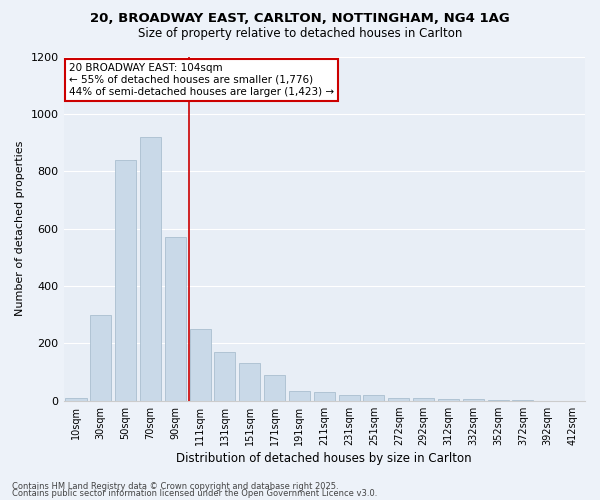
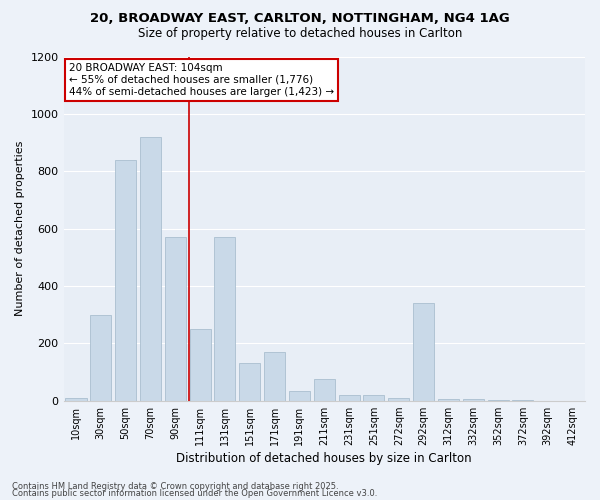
131sqm: 170 -> 570
171sqm: 90 -> 170
211sqm: 30 -> 75
292sqm: 10 -> 340
